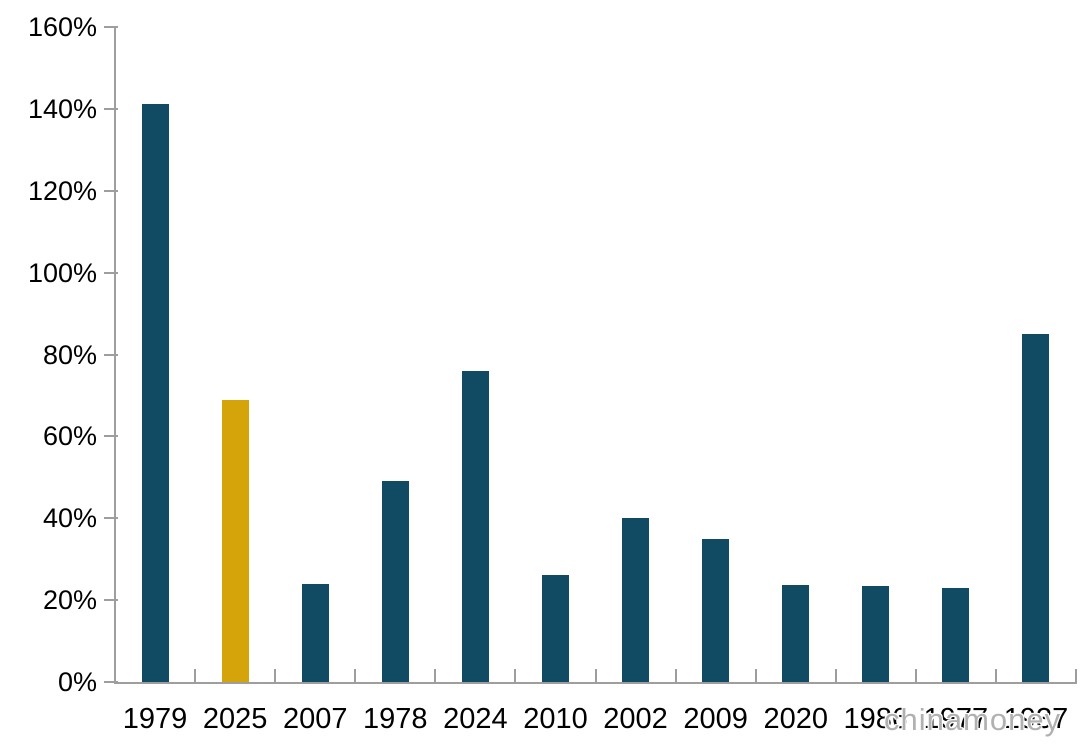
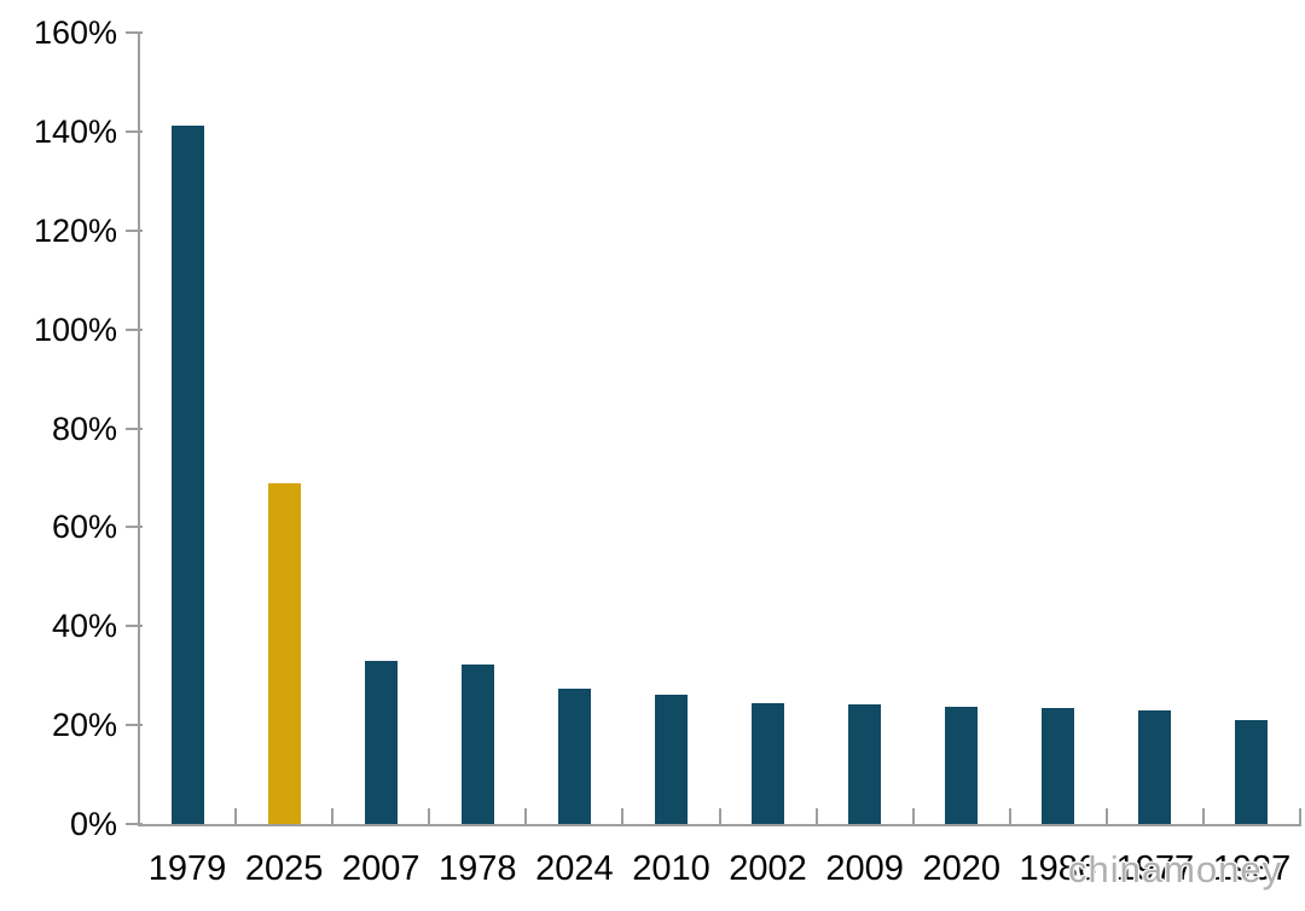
2007: 24% -> 33%
1978: 49% -> 32%
2024: 76% -> 27%
2002: 40% -> 24%
2009: 35% -> 24%
1937: 85% -> 21%
